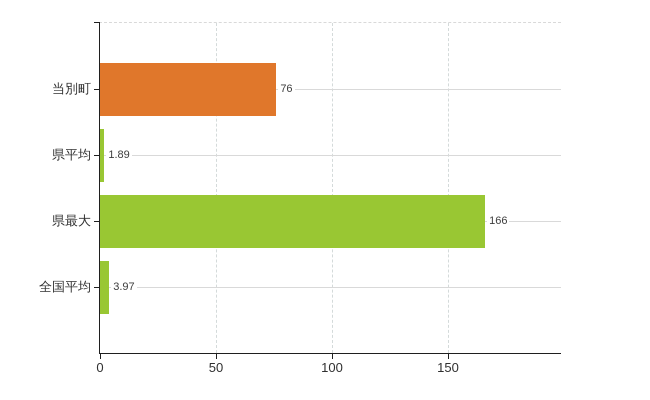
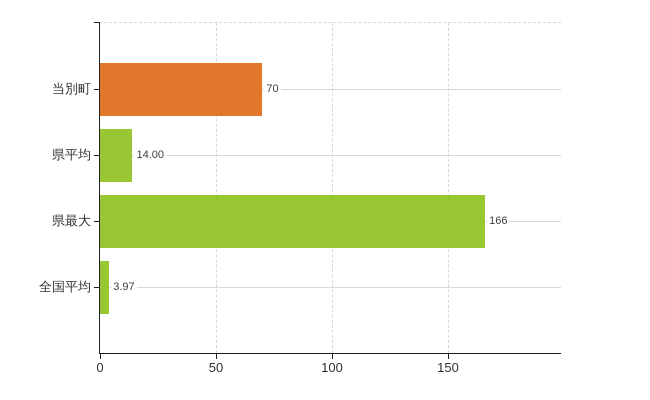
当別町: 76 -> 70
県平均: 1.89 -> 14.00
